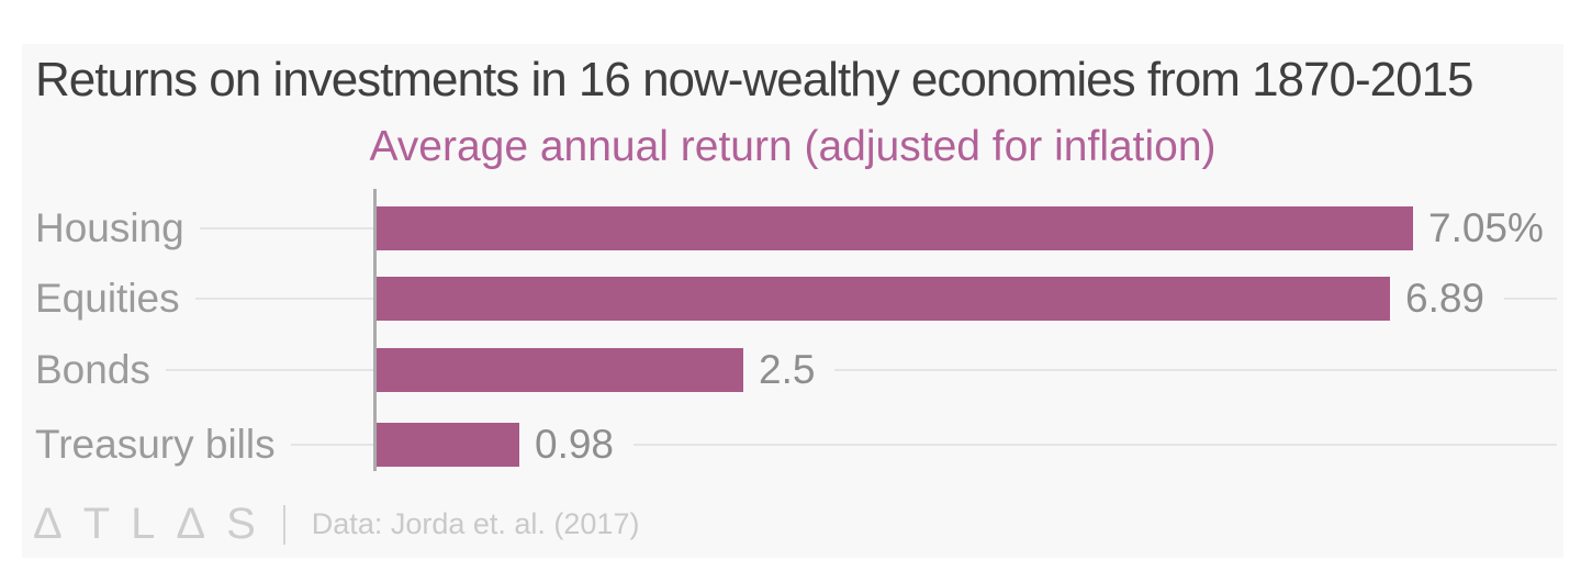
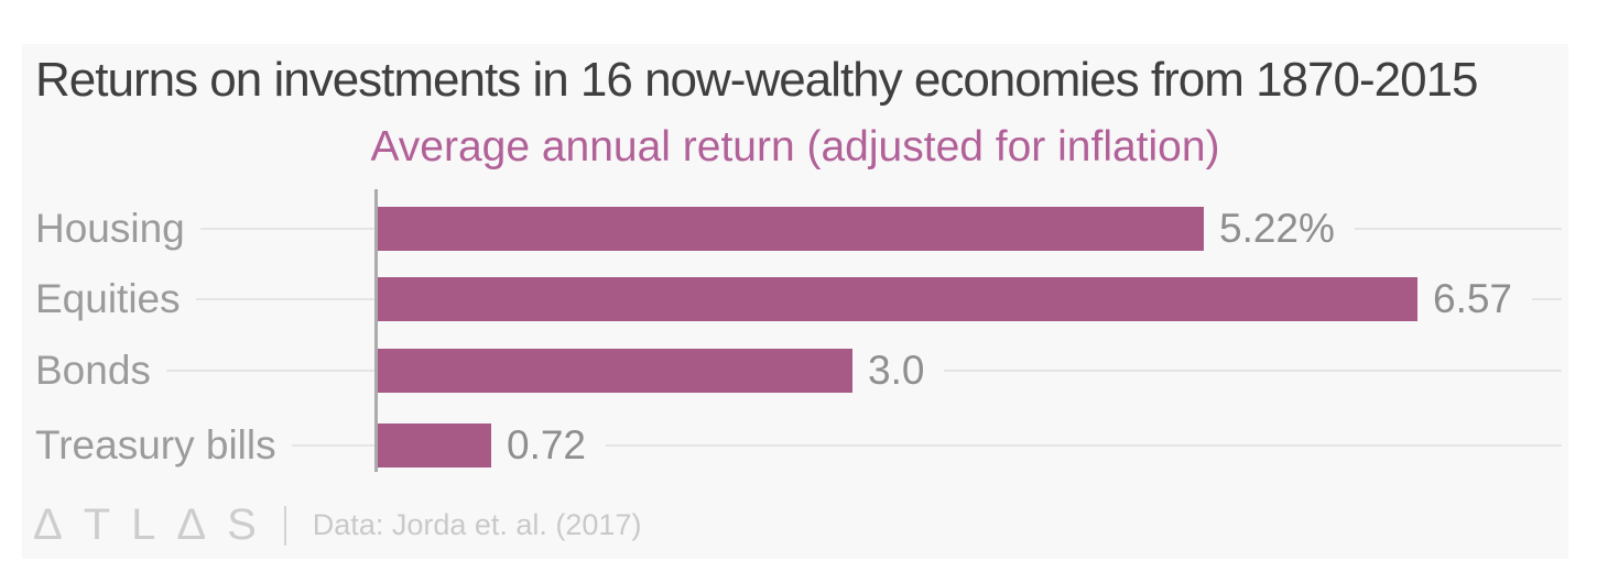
Housing: 7.05% -> 5.22%
Equities: 6.89 -> 6.57
Bonds: 2.5 -> 3.0
Treasury bills: 0.98 -> 0.72
